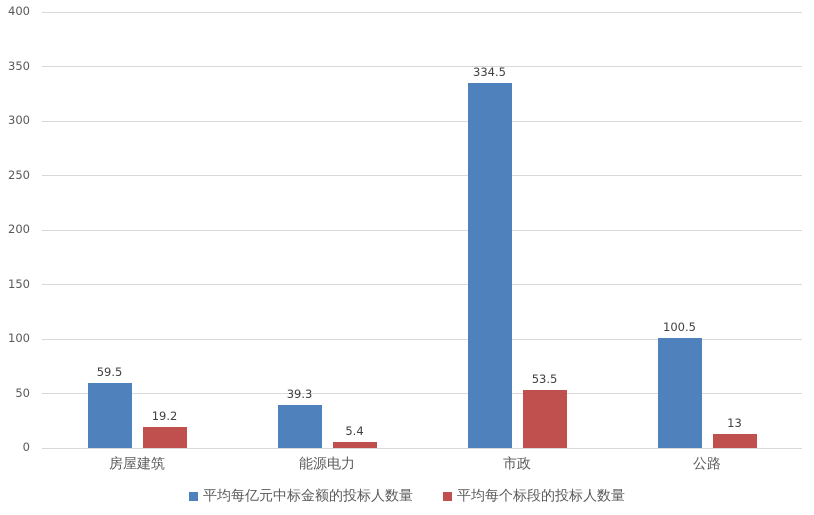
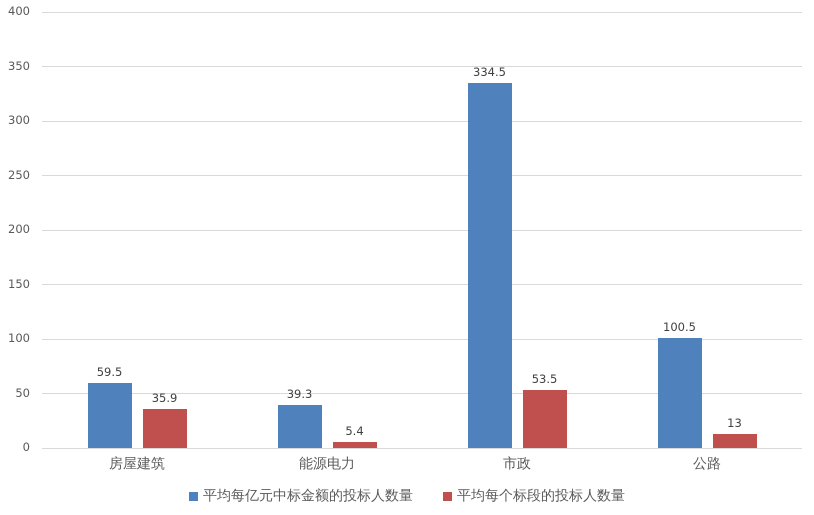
平均每个标段的投标人数量/房屋建筑: 19.2 -> 35.9
